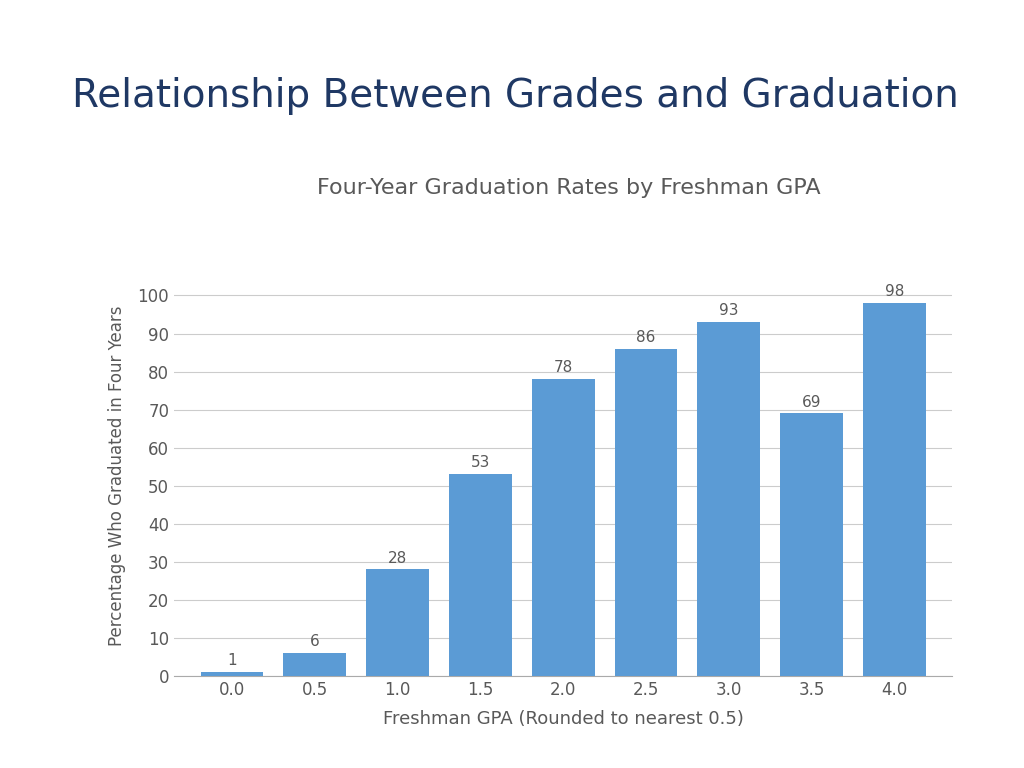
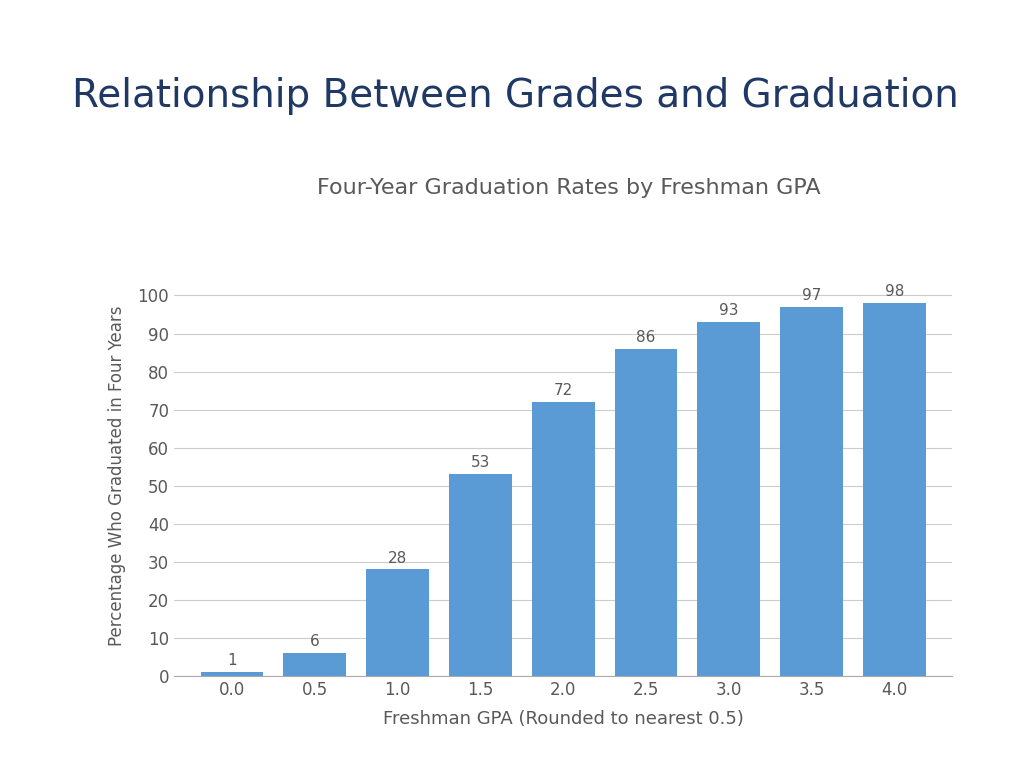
2.0: 78 -> 72
3.5: 69 -> 97
